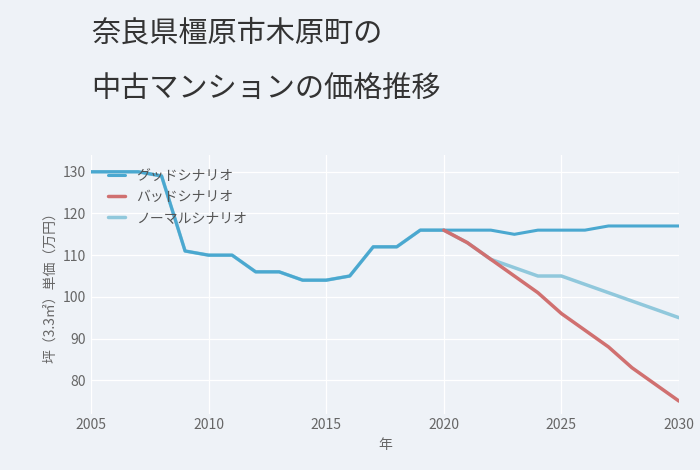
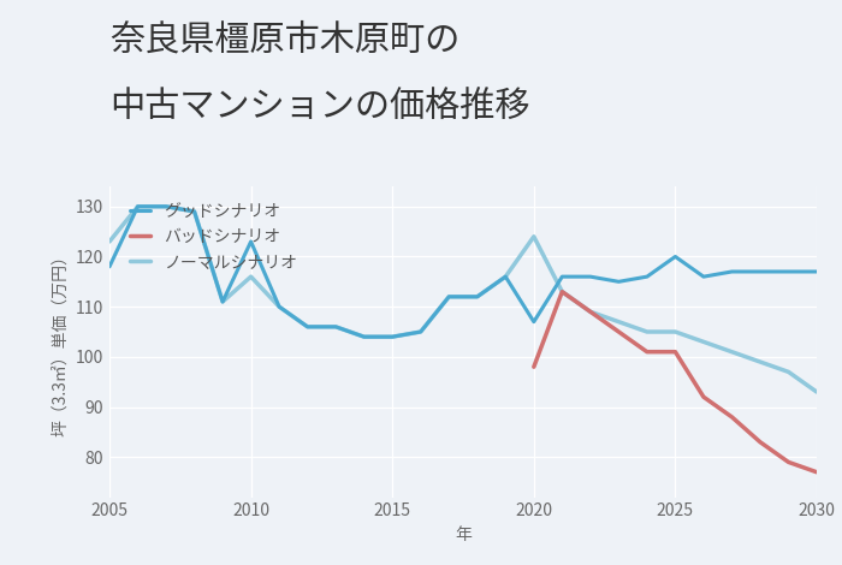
グッドシナリオ/2005: 130 -> 118
ノーマルシナリオ/2005: 130 -> 123
グッドシナリオ/2010: 110 -> 123
ノーマルシナリオ/2010: 110 -> 116
グッドシナリオ/2020: 116 -> 107
バッドシナリオ/2020: 116 -> 98
ノーマルシナリオ/2020: 116 -> 124
グッドシナリオ/2025: 116 -> 120
バッドシナリオ/2025: 96 -> 101
バッドシナリオ/2030: 75 -> 77
ノーマルシナリオ/2030: 95 -> 93
